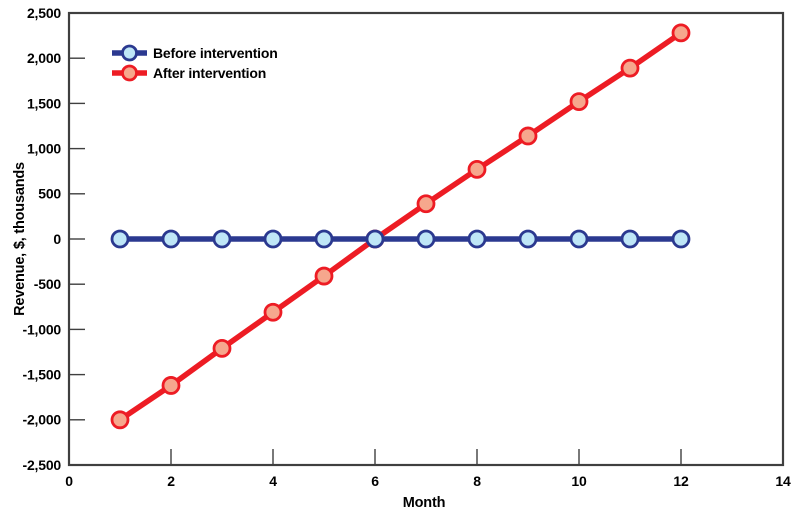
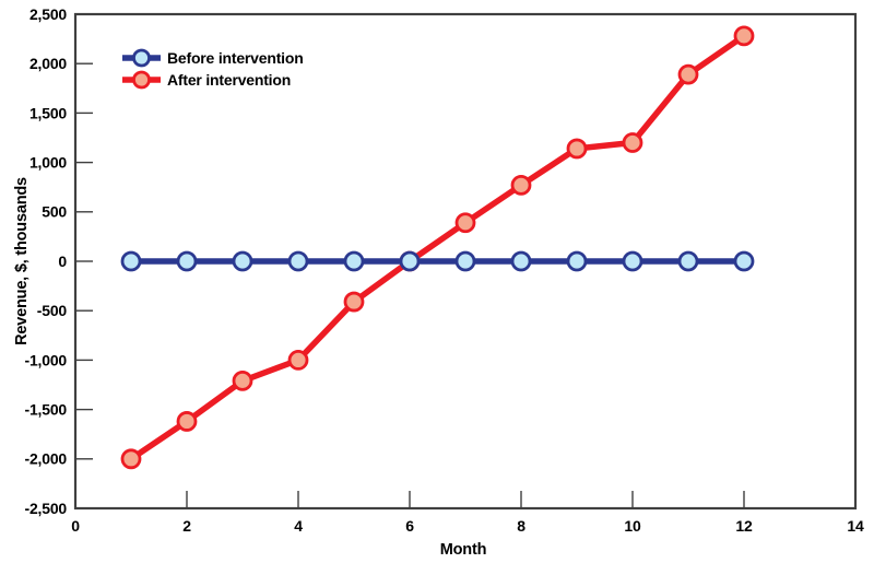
After intervention/4: -800 -> -1000
After intervention/10: 1500 -> 1200
